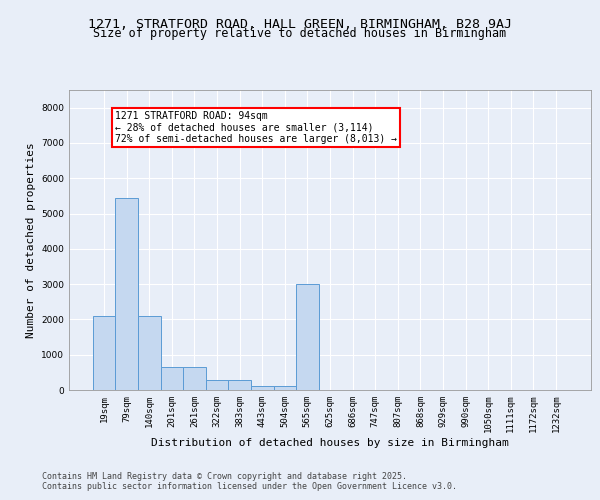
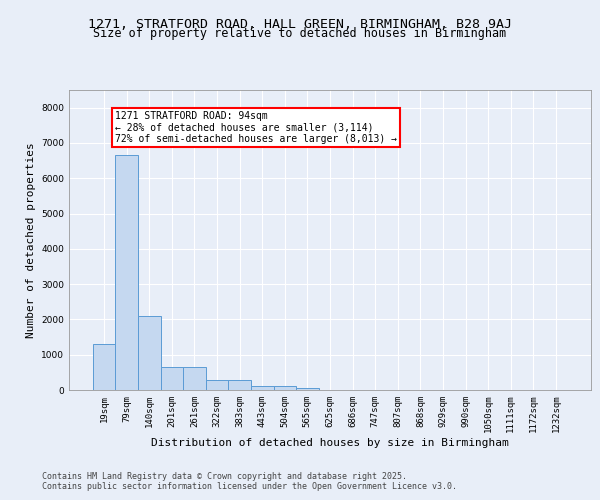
19sqm: 2100 -> 1310
79sqm: 5450 -> 6650
565sqm: 3000 -> 60
